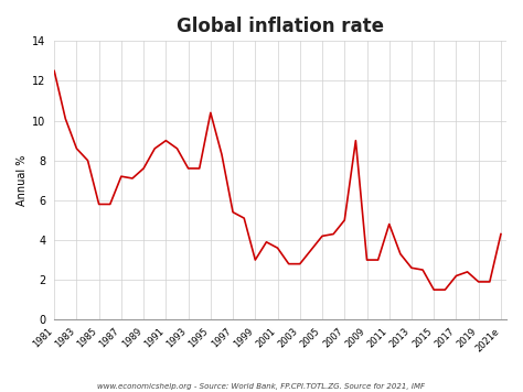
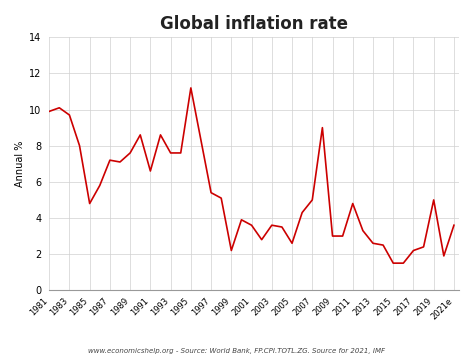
1981: 12.5 -> 9.9
1983: 8.6 -> 9.7
1985: 5.8 -> 4.8
1991: 9.0 -> 6.6
1995: 10.4 -> 11.2
1999: 3.0 -> 2.2
2003: 2.8 -> 3.6
2005: 4.2 -> 2.6
2019: 1.9 -> 5.0
2021e: 4.3 -> 3.6
